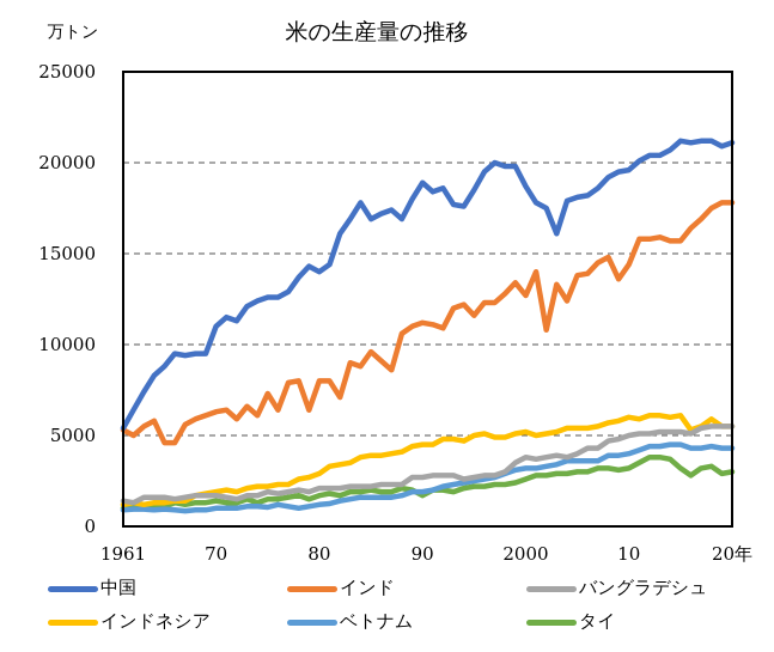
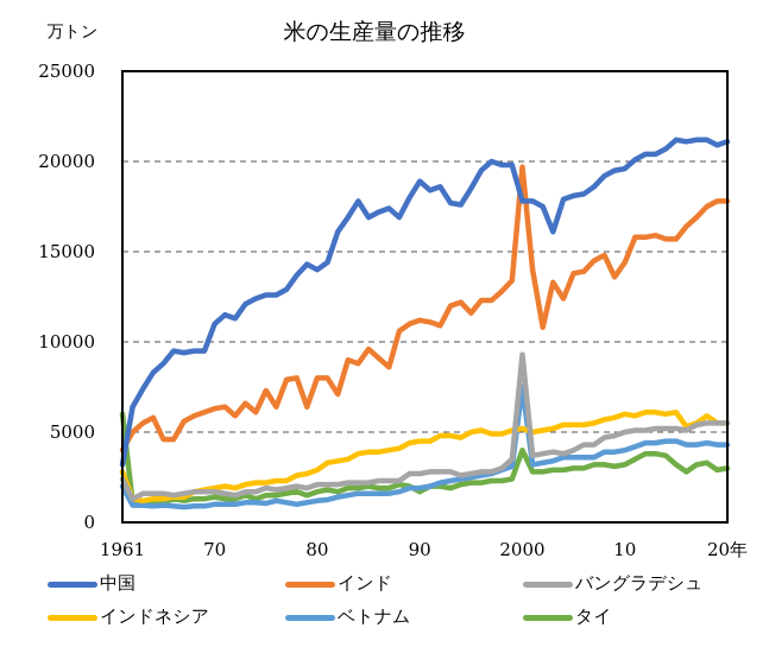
中国/1961: 5400 -> 3200
インド/1961: 5300 -> 4000
バングラデシュ/1961: 1400 -> 2400
インドネシア/1961: 1200 -> 2800
ベトナム/1961: 900 -> 2000
タイ/1961: 1000 -> 6000
中国/2000: 18700 -> 17800
インド/2000: 12700 -> 19700
バングラデシュ/2000: 3800 -> 9300
ベトナム/2000: 3200 -> 7500
タイ/2000: 2600 -> 4000
